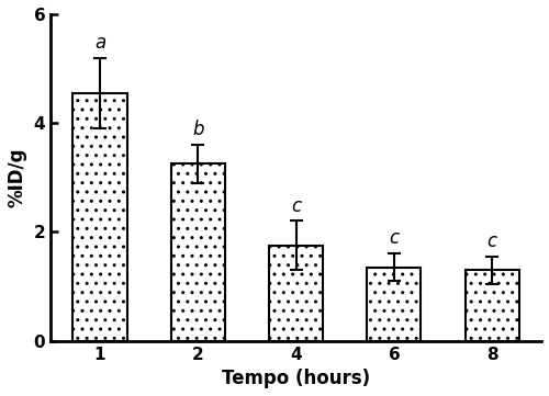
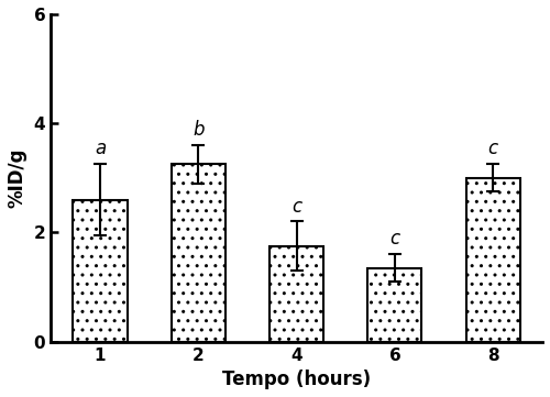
1: 4.55 -> 2.60
8: 1.30 -> 3.00
